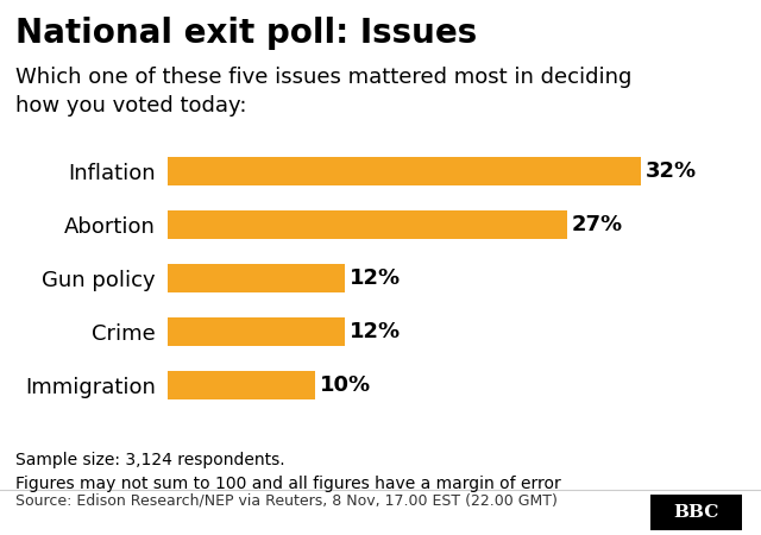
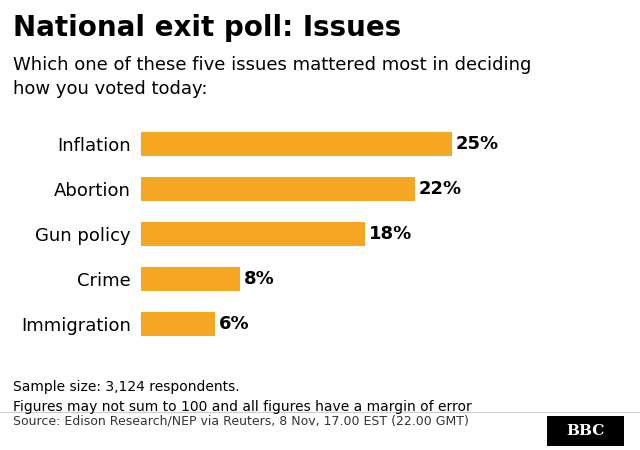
Inflation: 32% -> 25%
Abortion: 27% -> 22%
Gun policy: 12% -> 18%
Crime: 12% -> 8%
Immigration: 10% -> 6%
